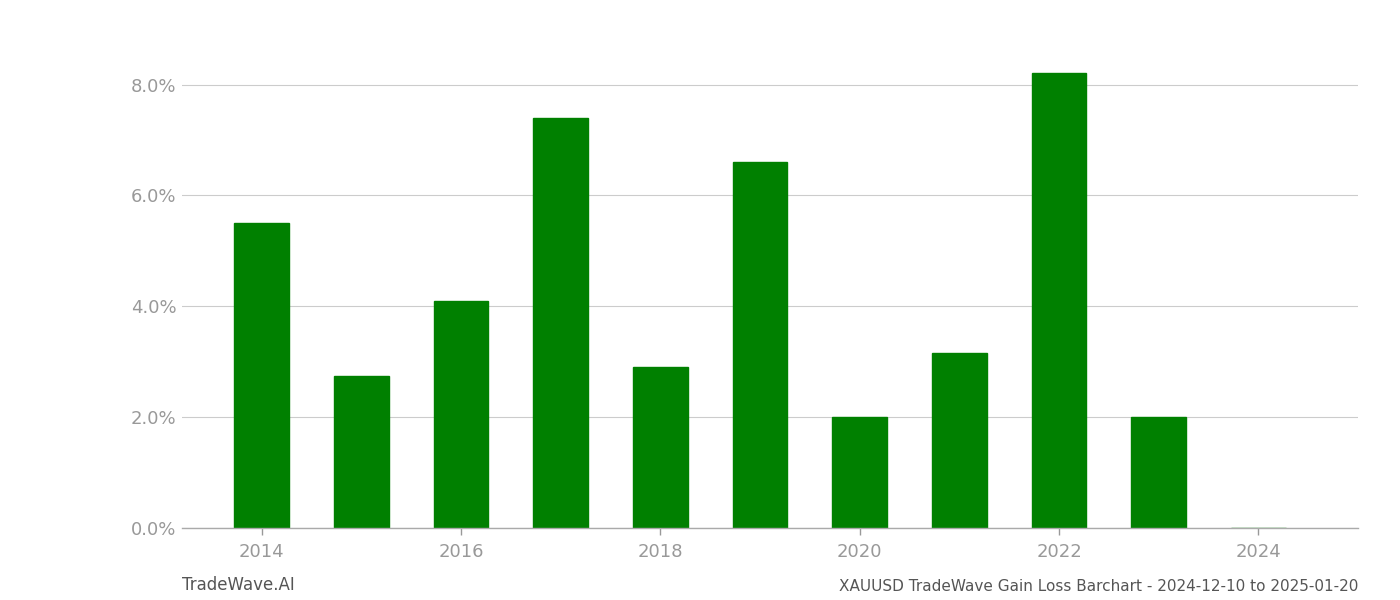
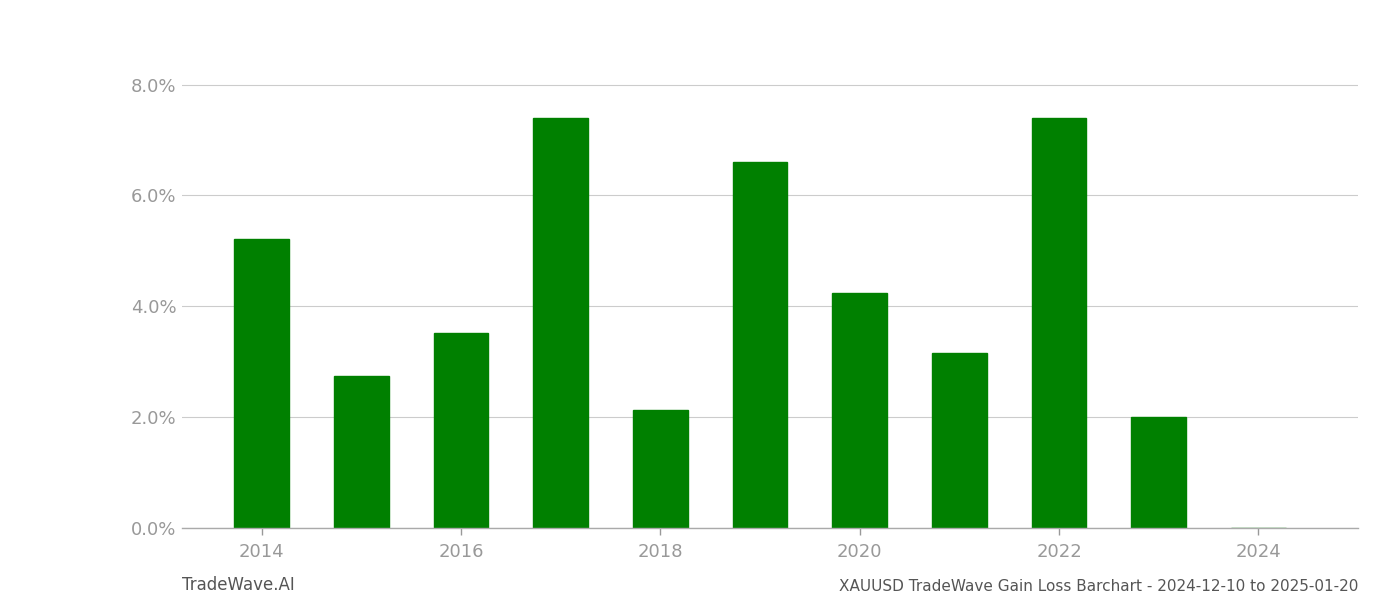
2014: 5.50% -> 5.22%
2016: 4.10% -> 3.52%
2018: 2.90% -> 2.12%
2020: 2.00% -> 4.24%
2022: 8.20% -> 7.40%
